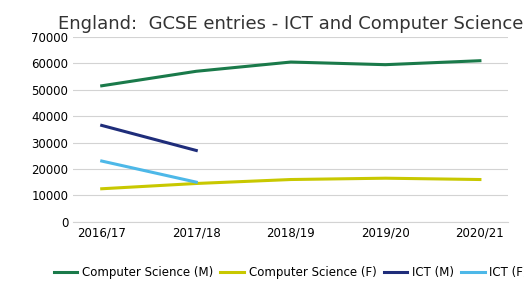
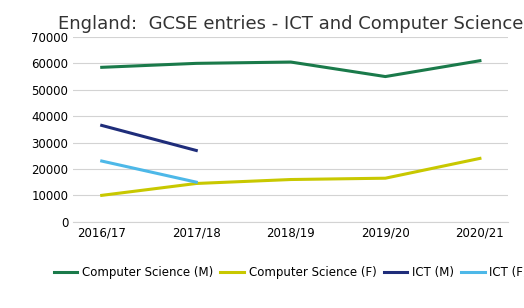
Computer Science (M)/2016/17: 51500 -> 58500
Computer Science (F)/2016/17: 12500 -> 10000
Computer Science (M)/2017/18: 57000 -> 60000
Computer Science (M)/2019/20: 59500 -> 55000
Computer Science (F)/2020/21: 16000 -> 24000
